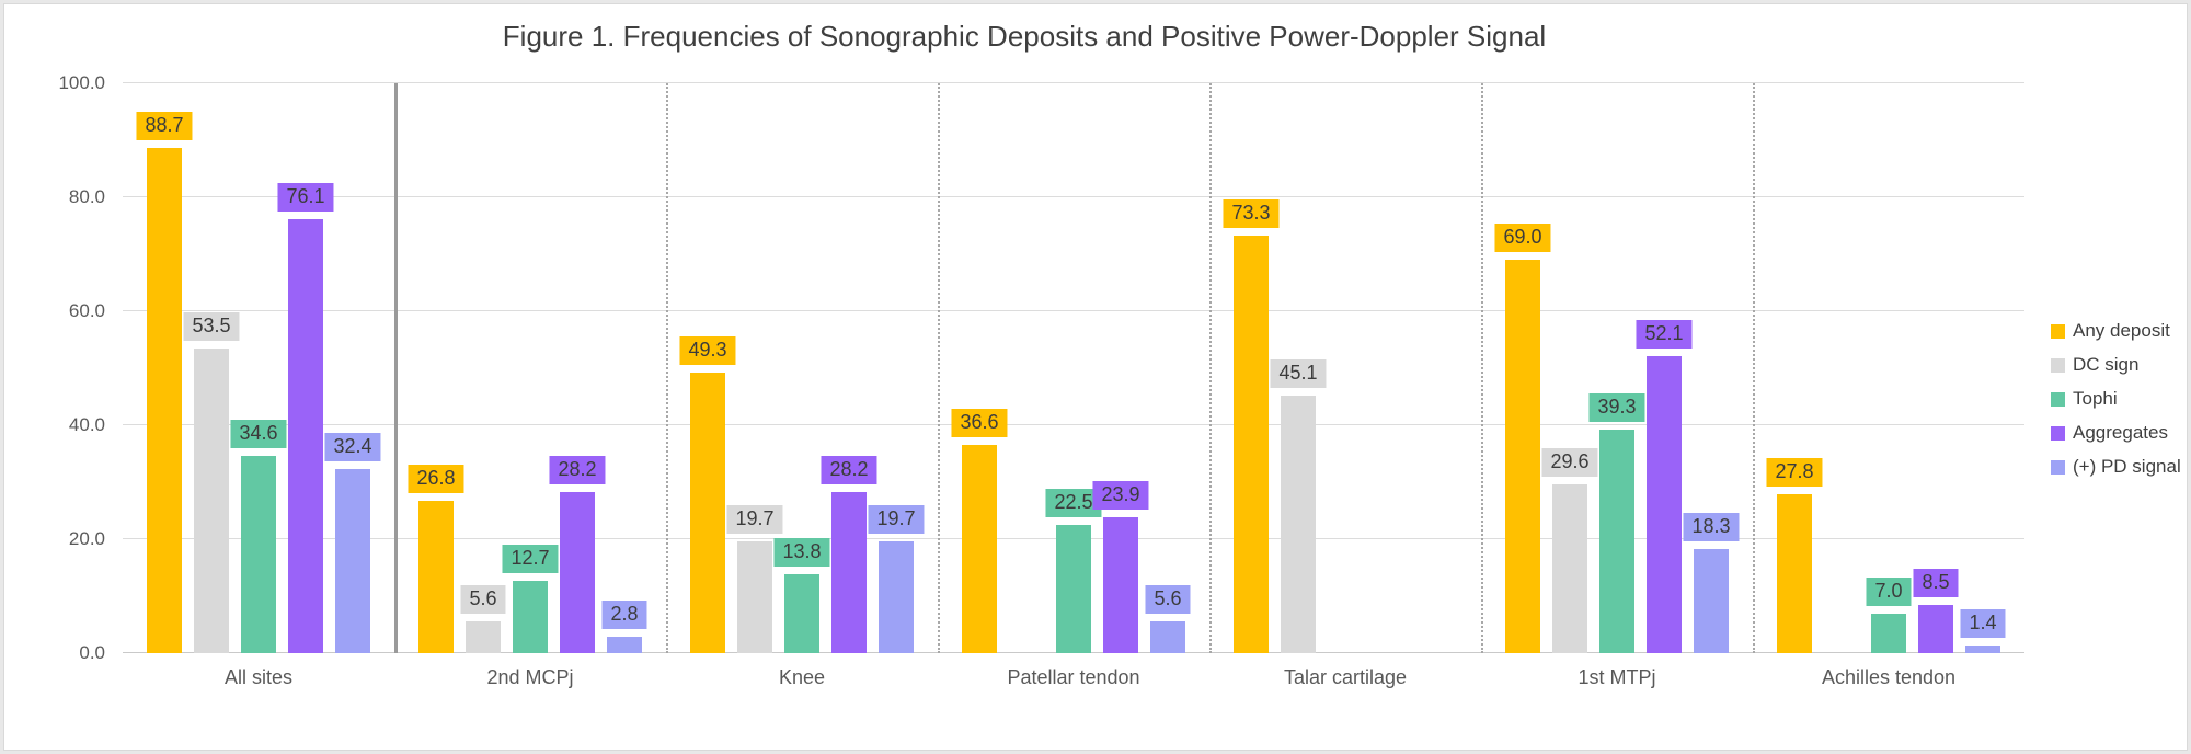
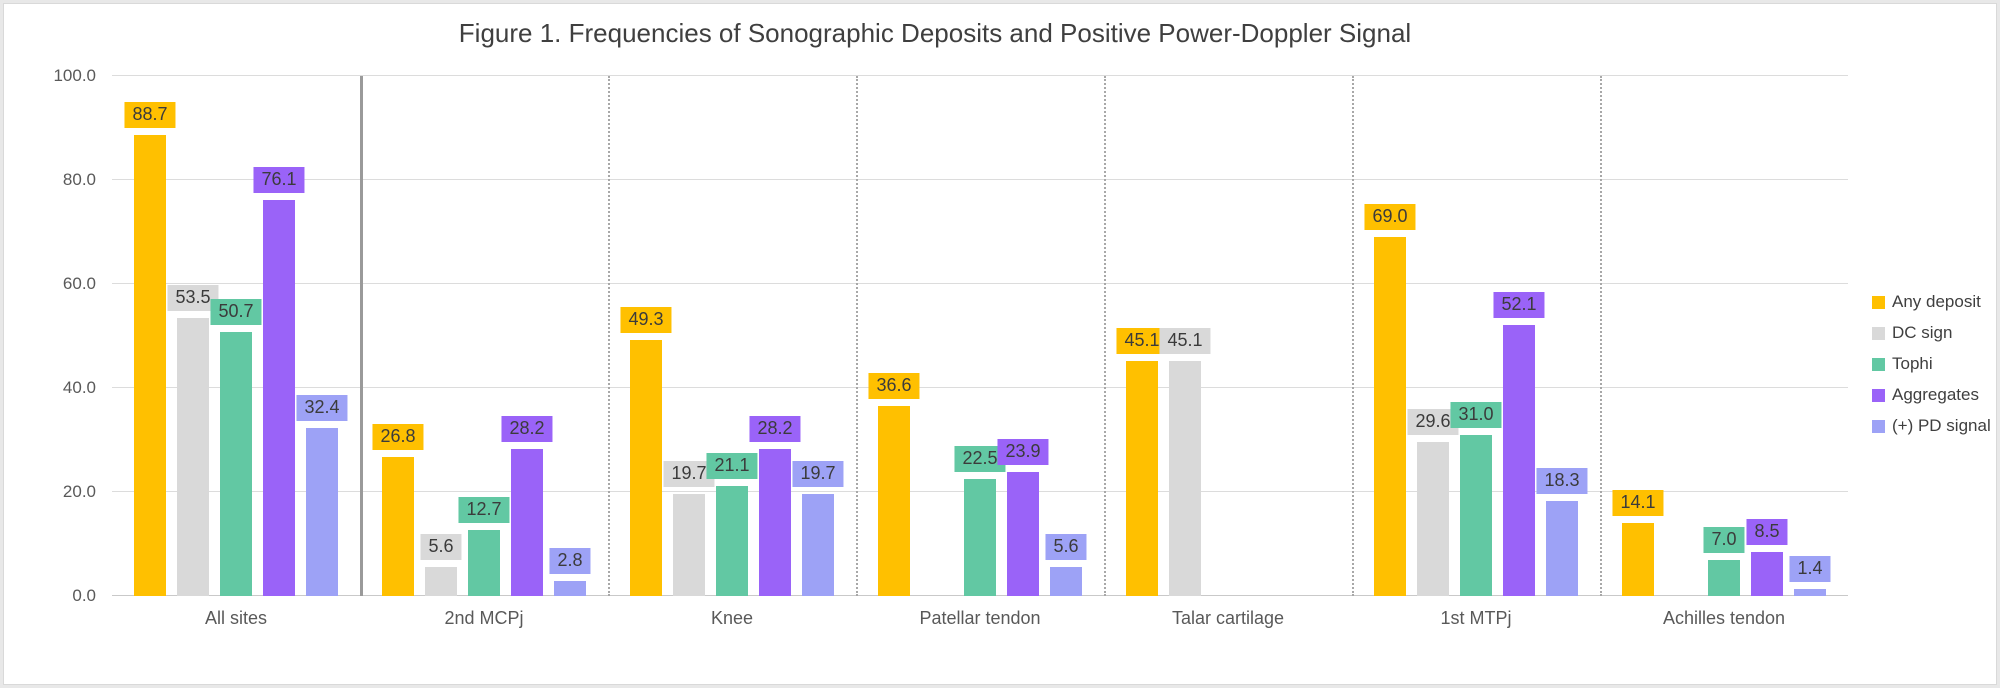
Tophi/All sites: 34.6 -> 50.7
Tophi/Knee: 13.8 -> 21.1
Any deposit/Talar cartilage: 73.3 -> 45.1
Tophi/1st MTPj: 39.3 -> 31.0
Any deposit/Achilles tendon: 27.8 -> 14.1
